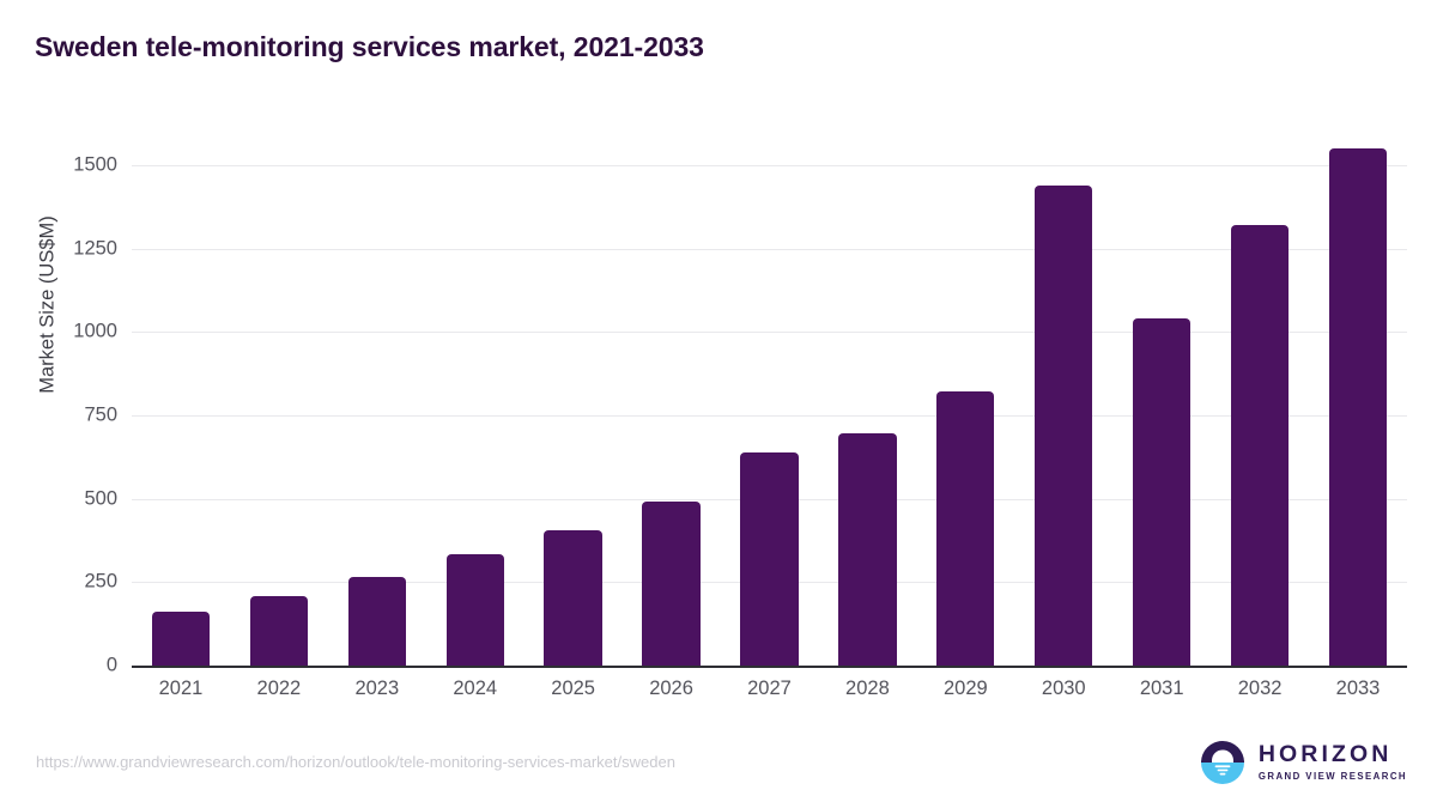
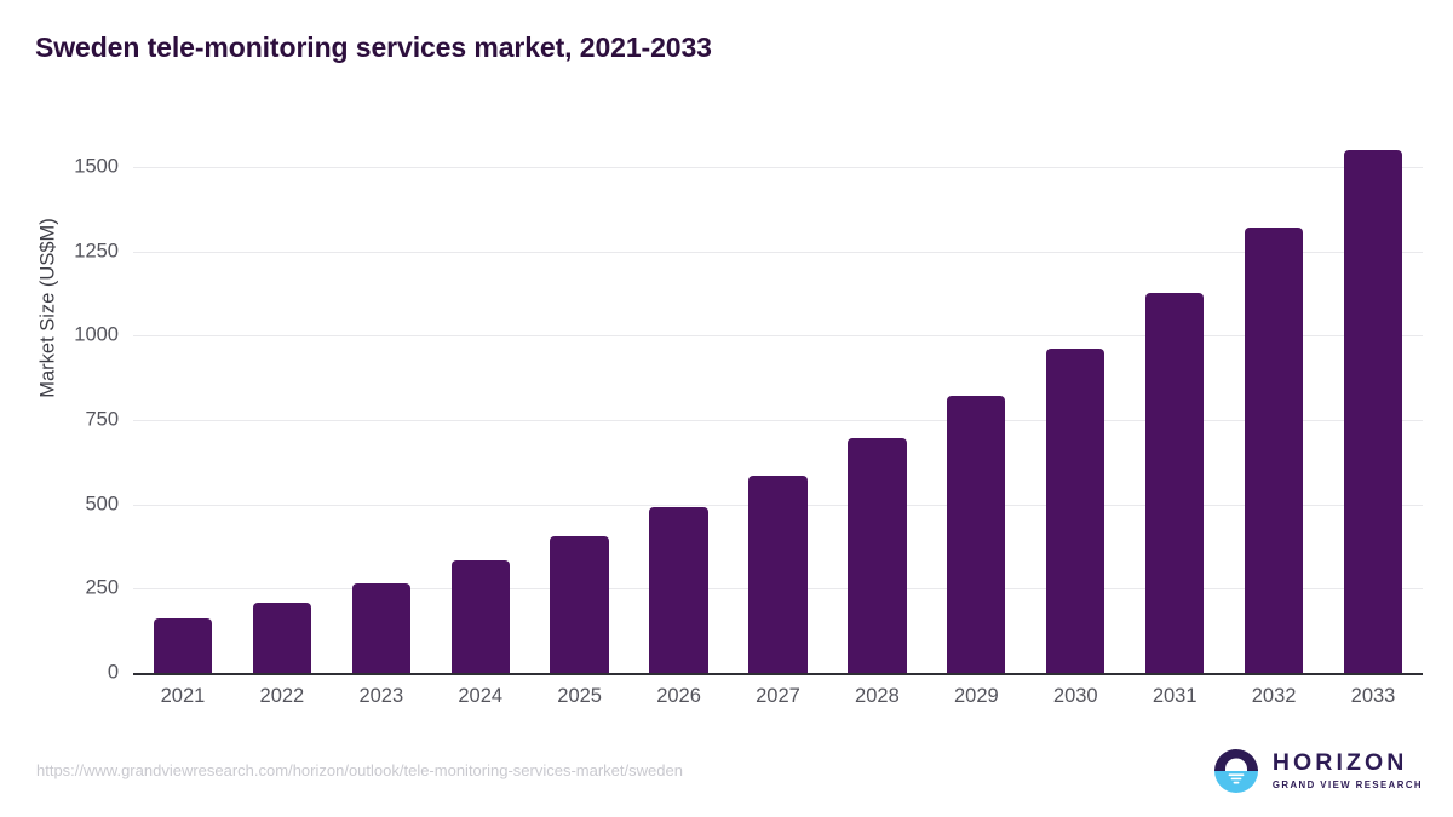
2027: 640 -> 590
2030: 1440 -> 960
2031: 1040 -> 1130
